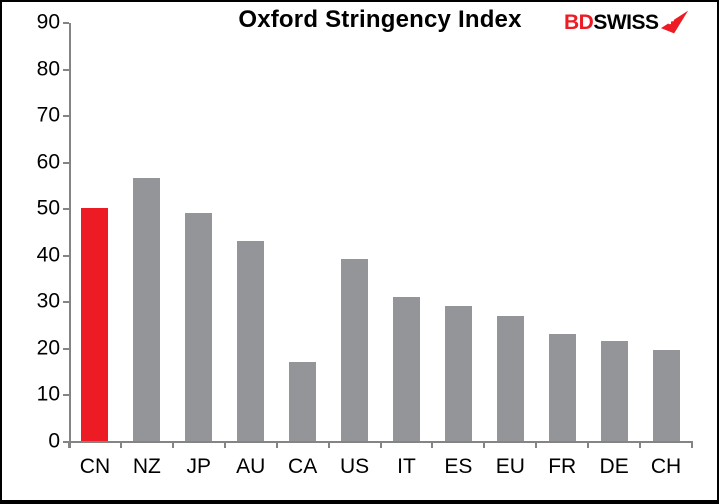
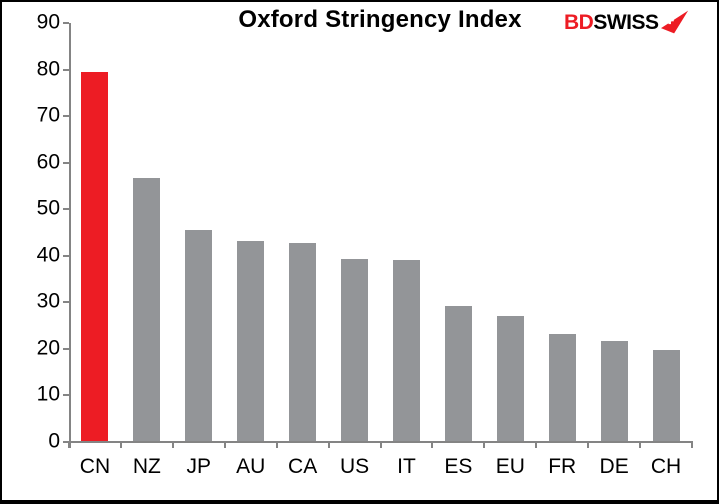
CN: 50 -> 79
JP: 49 -> 45
CA: 17 -> 43
IT: 31 -> 39
